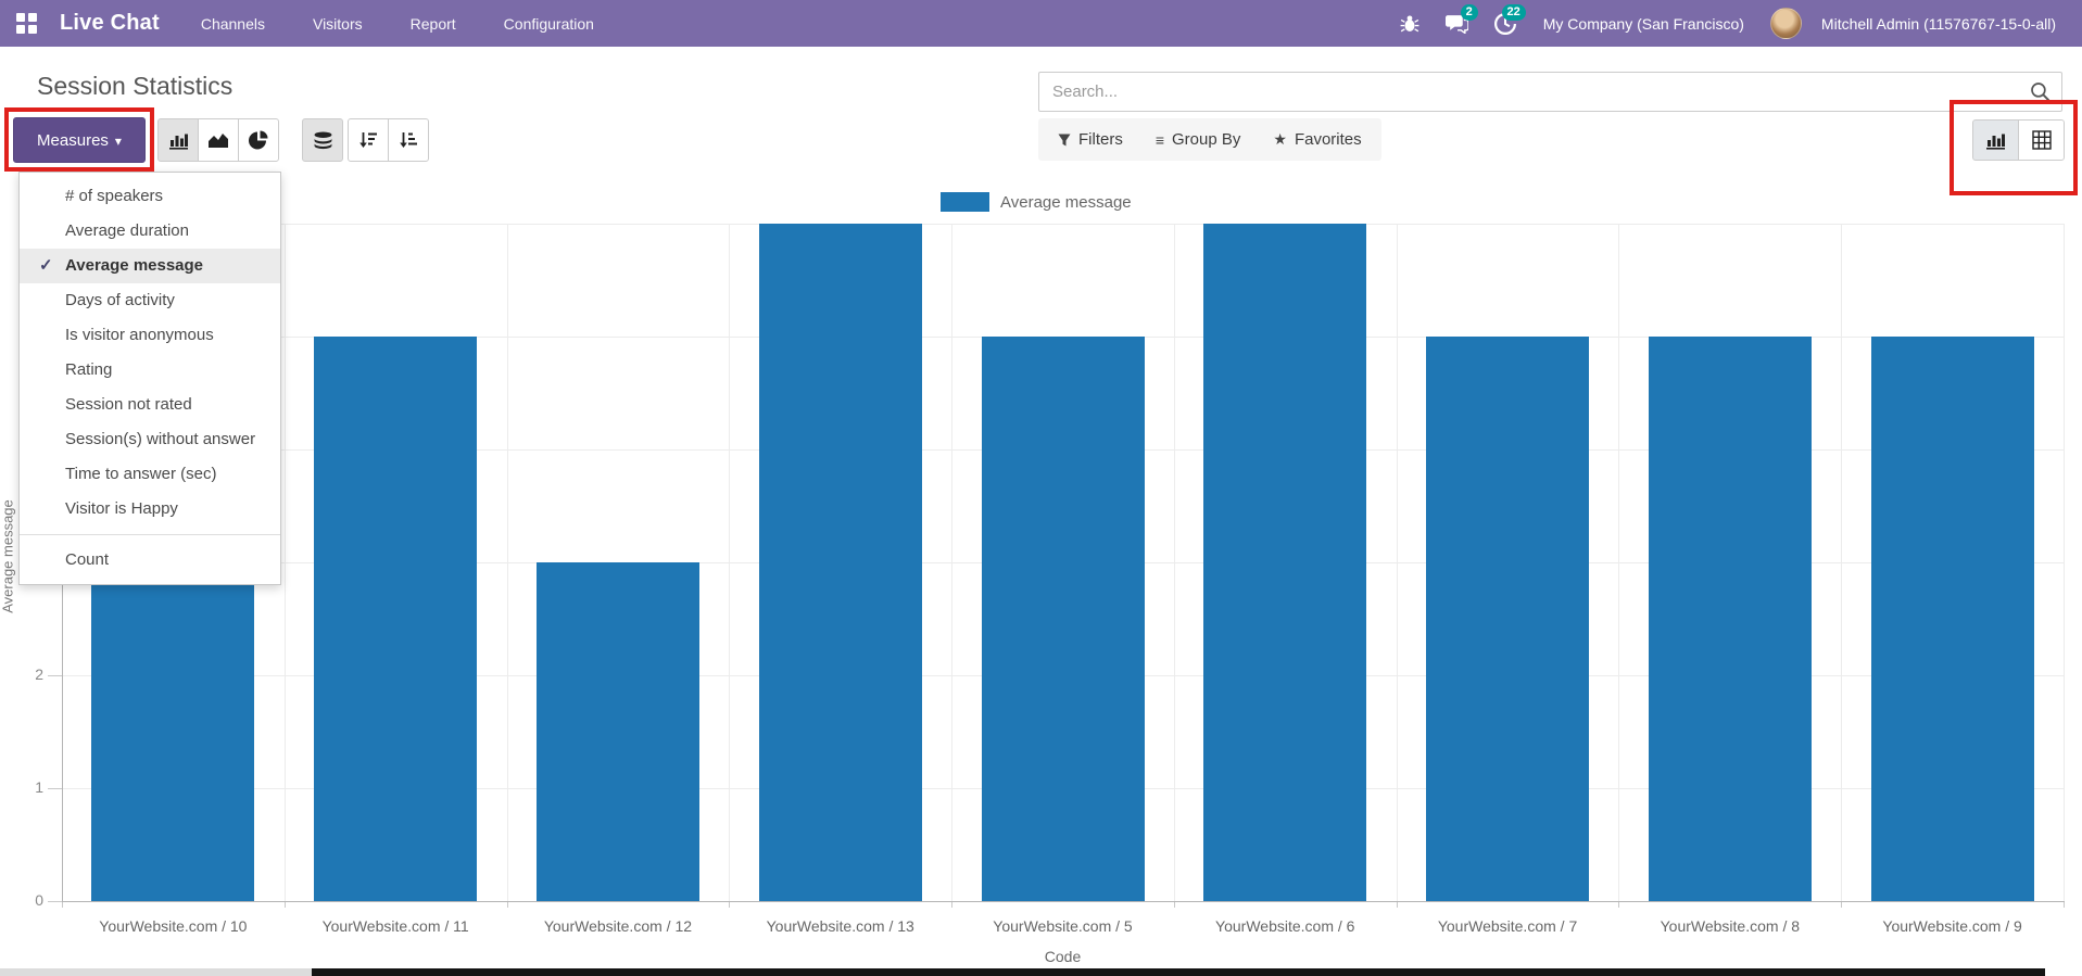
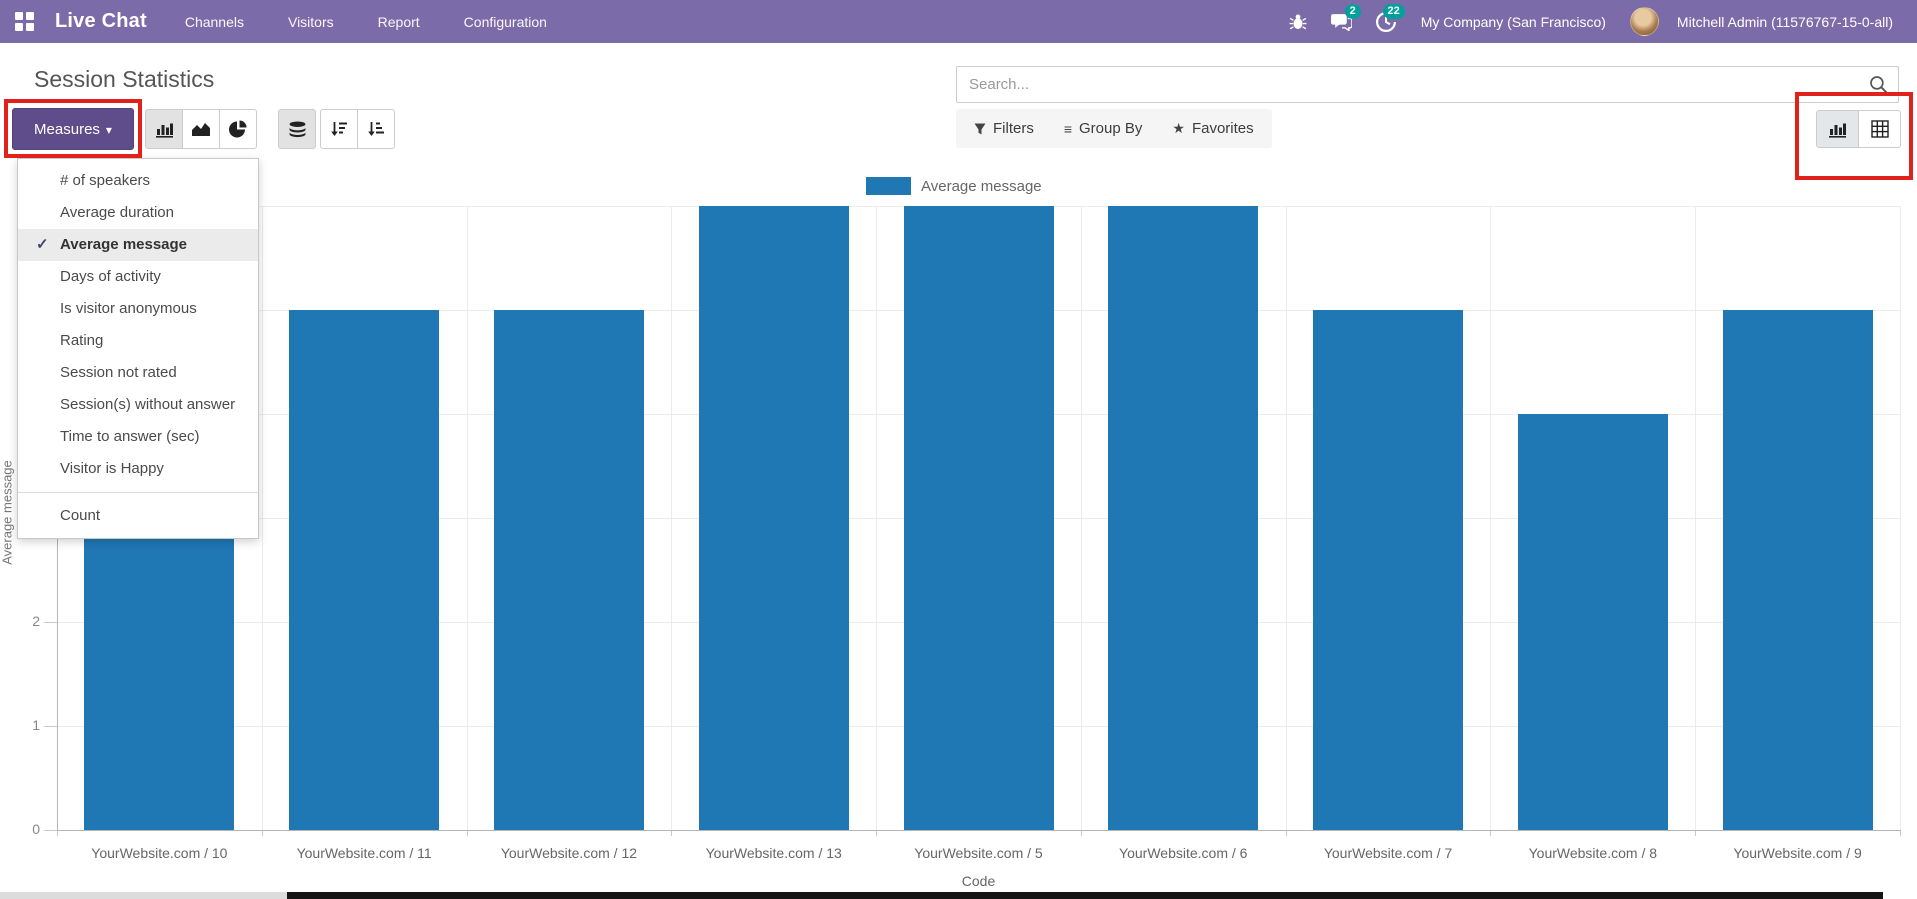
YourWebsite.com / 12: 3 -> 5
YourWebsite.com / 5: 5 -> 6
YourWebsite.com / 8: 5 -> 4
